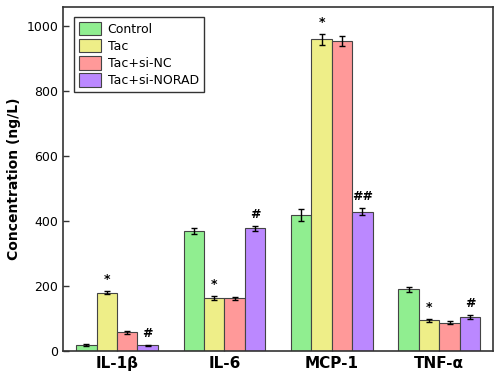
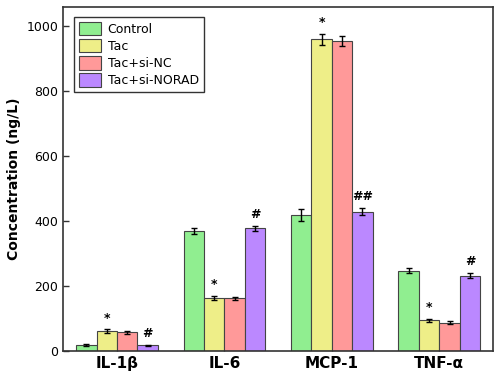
Tac/IL-1β: 180 -> 62
Control/TNF-α: 190 -> 248
Tac+si-NORAD/TNF-α: 105 -> 233
